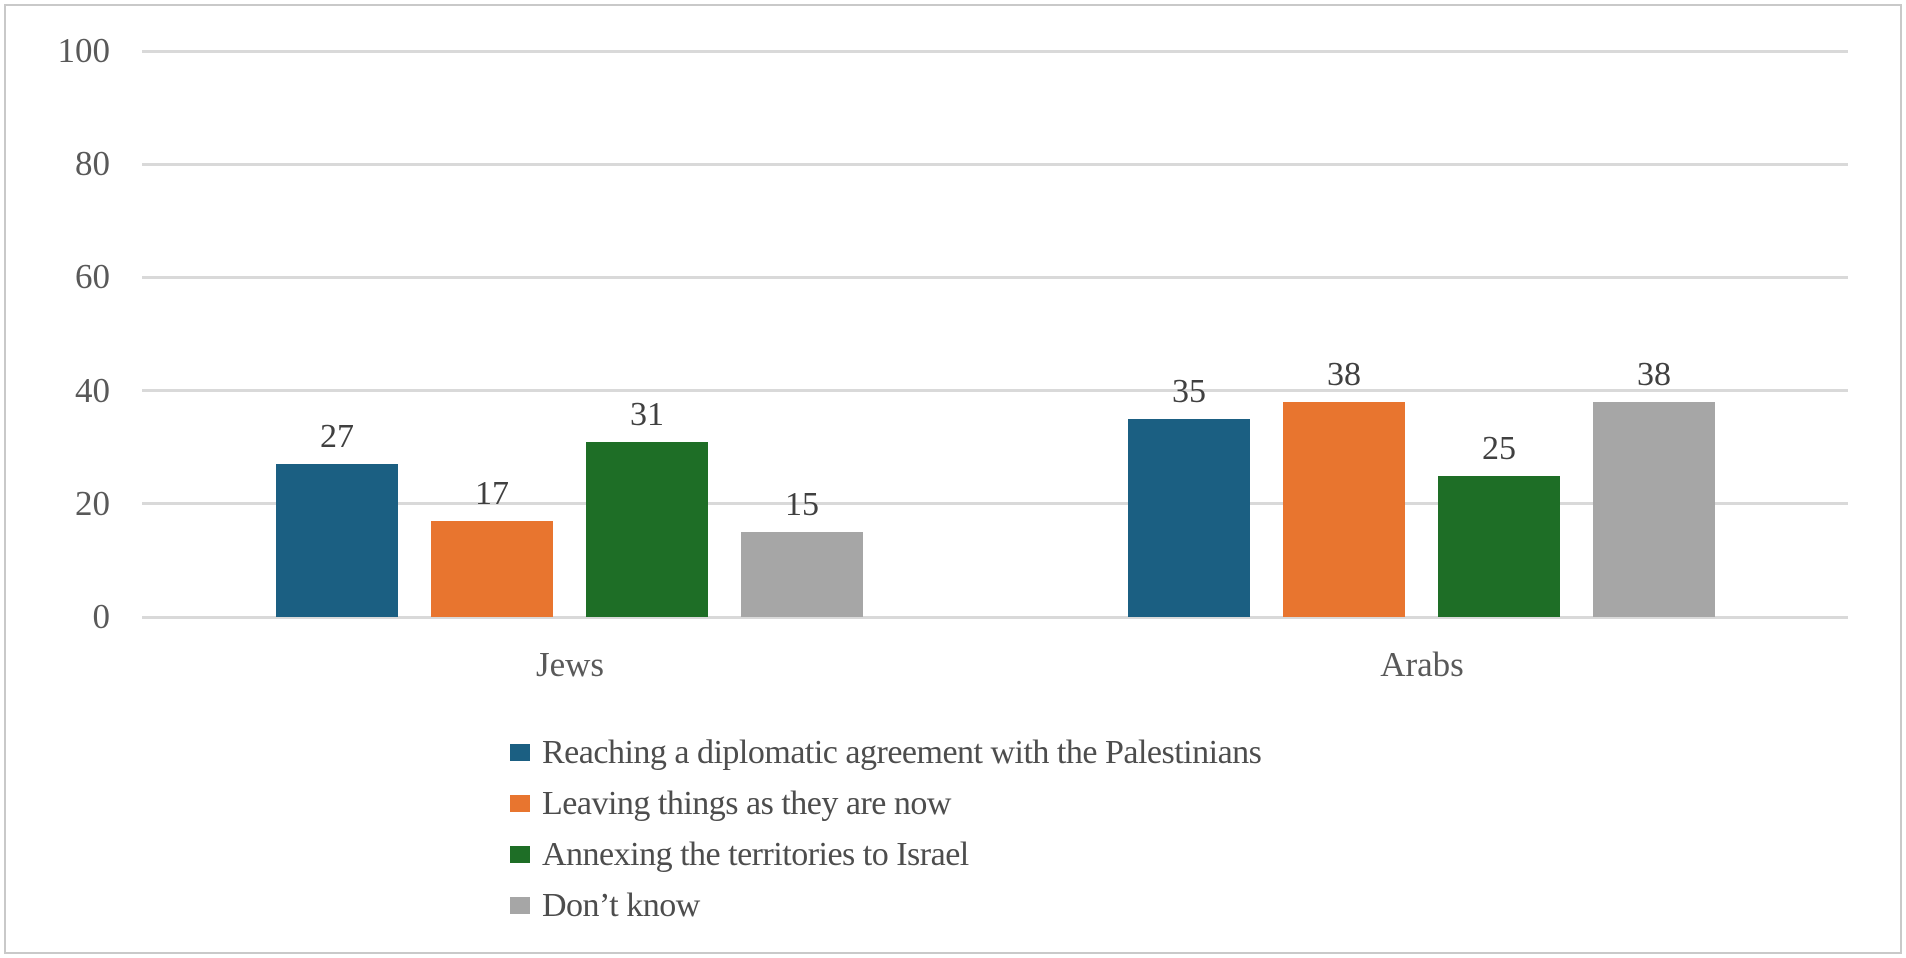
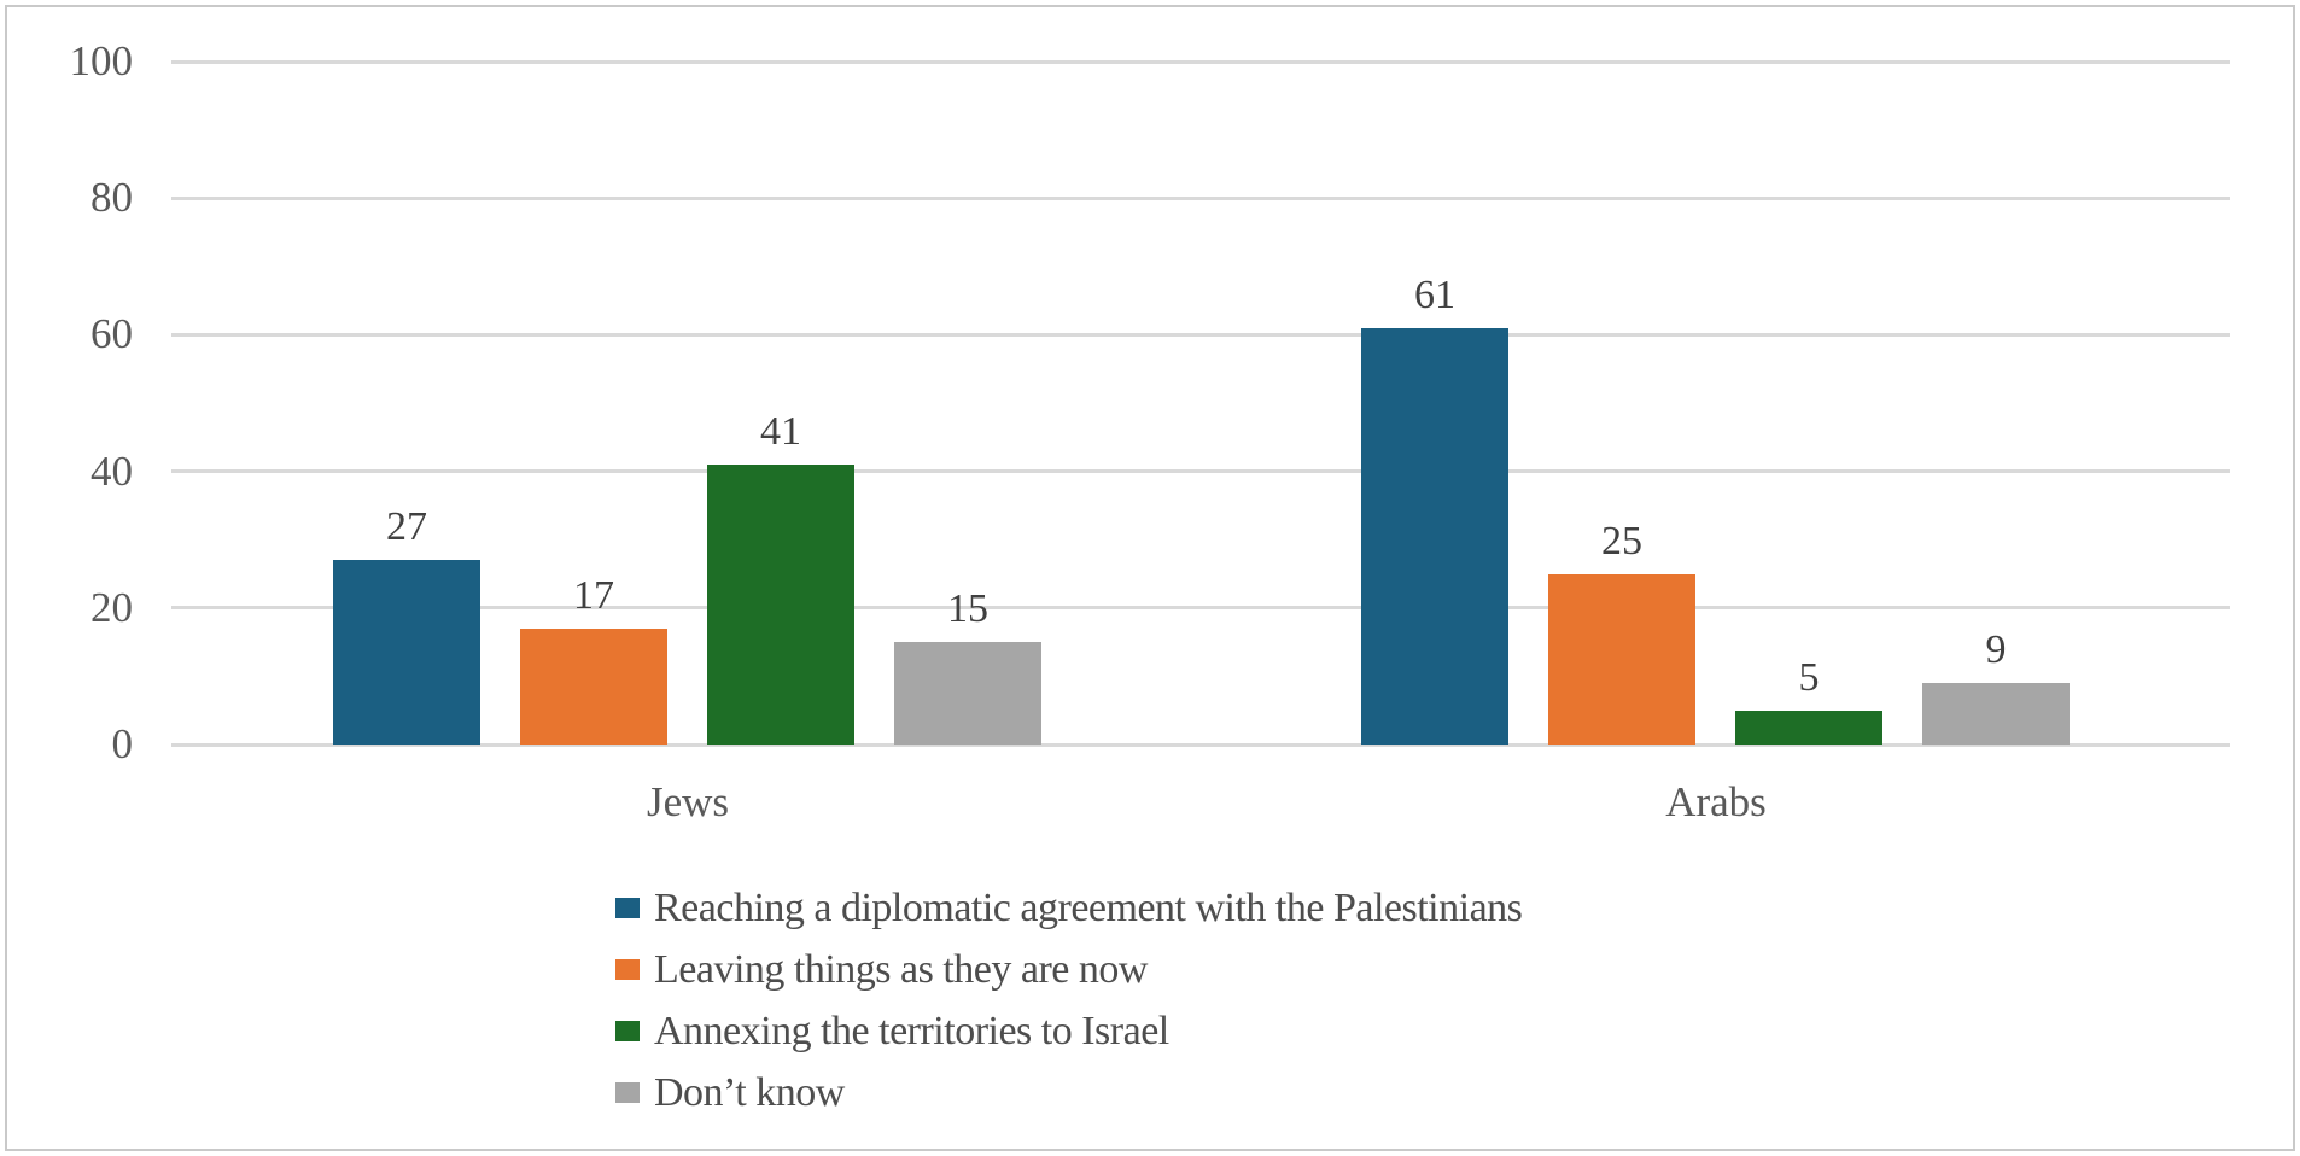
Annexing the territories to Israel/Jews: 31 -> 41
Reaching a diplomatic agreement with the Palestinians/Arabs: 35 -> 61
Leaving things as they are now/Arabs: 38 -> 25
Annexing the territories to Israel/Arabs: 25 -> 5
Don’t know/Arabs: 38 -> 9
